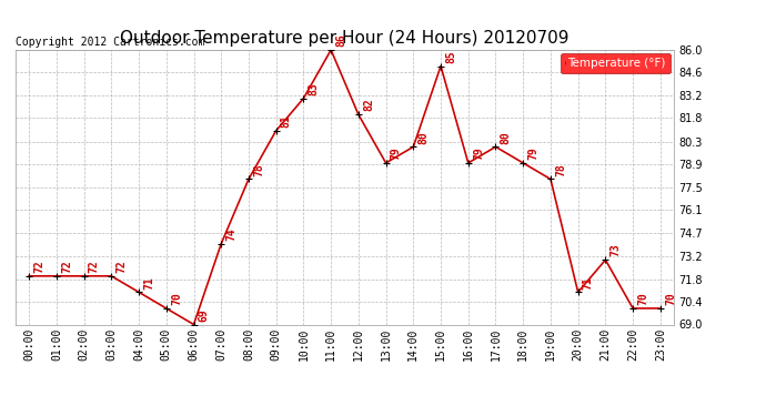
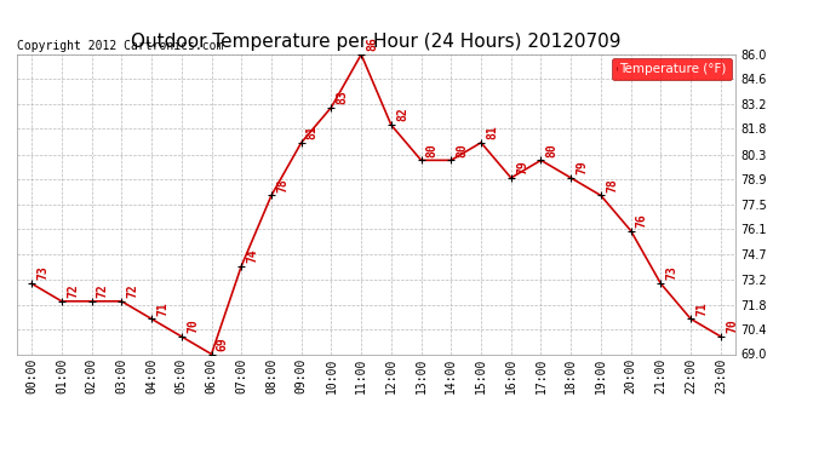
00:00: 72 -> 73
13:00: 79 -> 80
15:00: 85 -> 81
20:00: 71 -> 76
22:00: 70 -> 71
